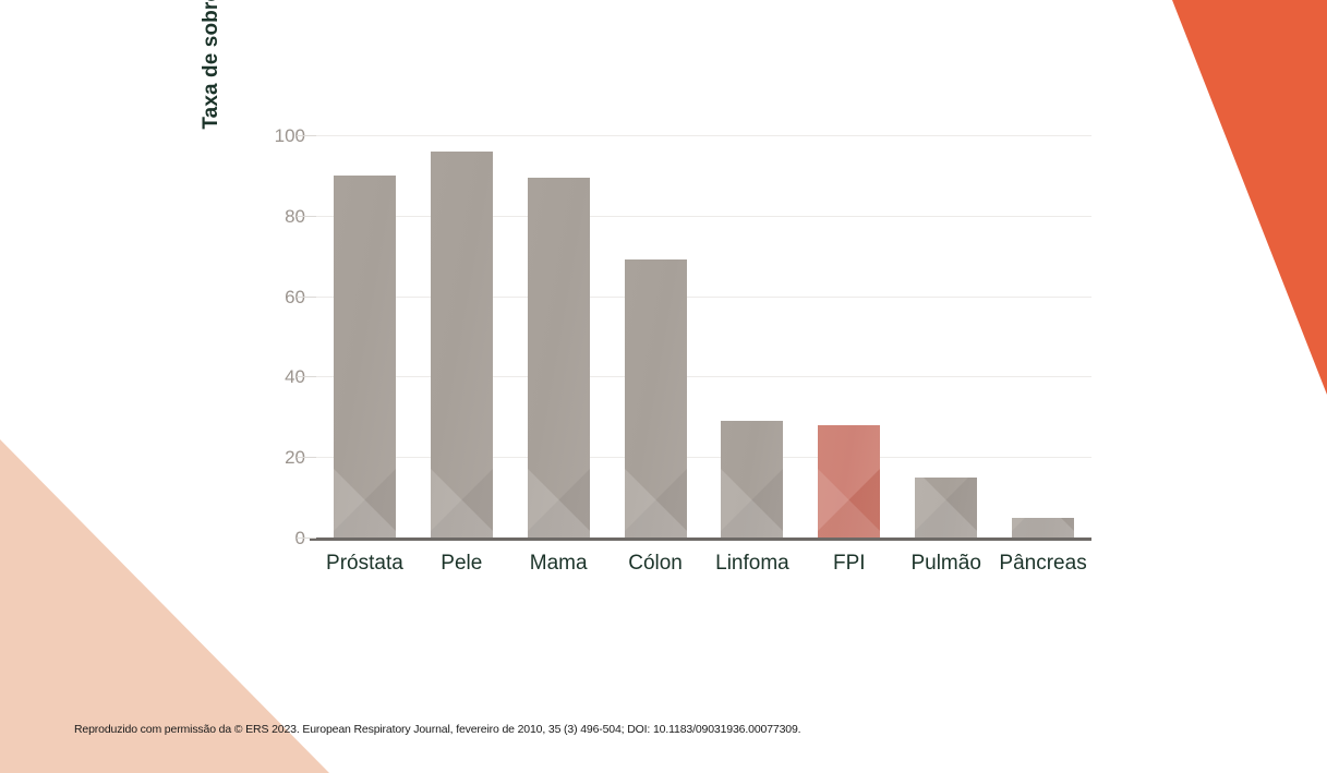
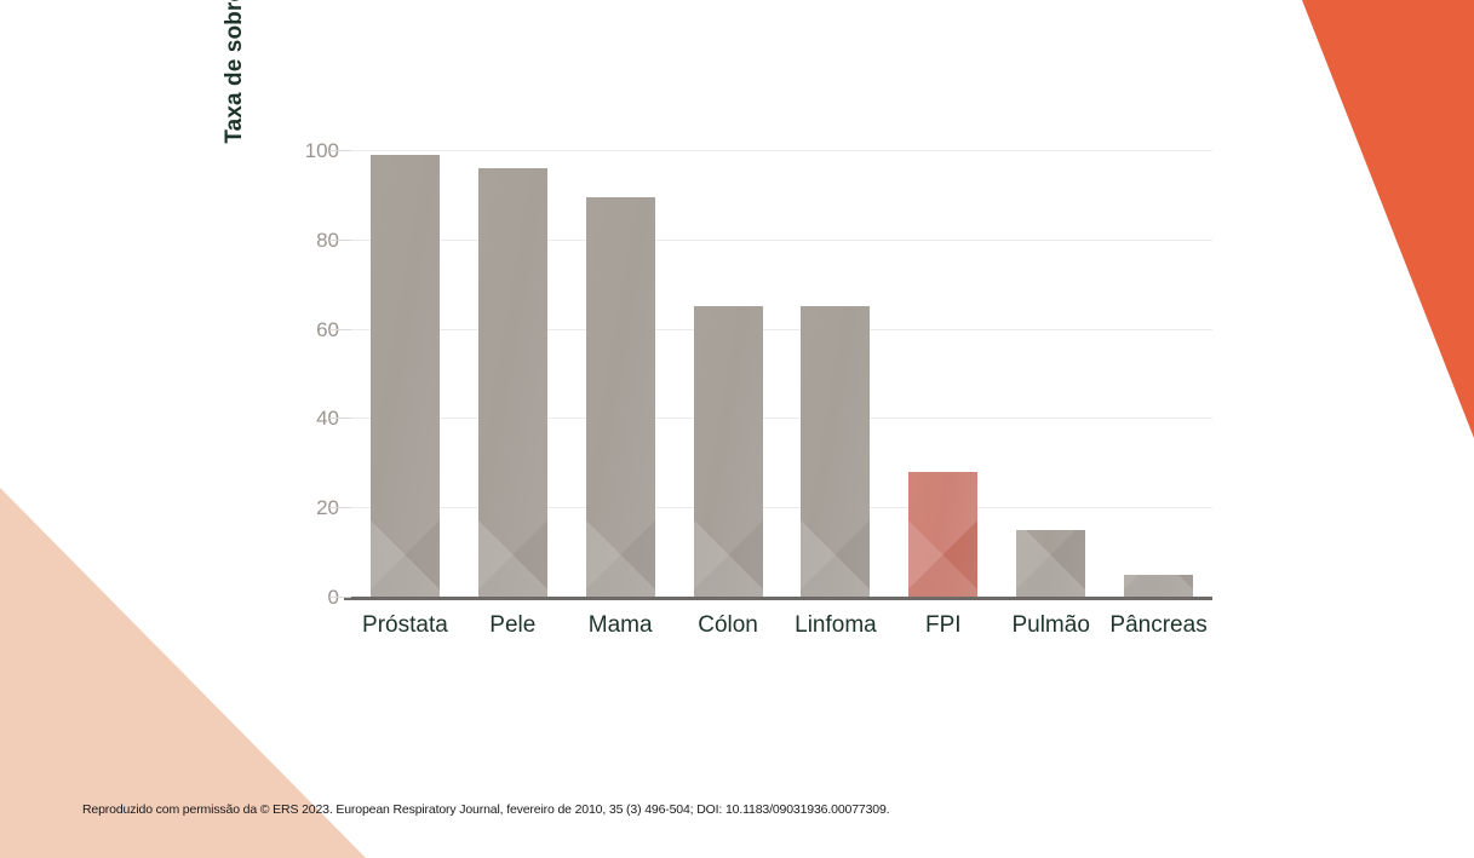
Próstata: 90 -> 99
Cólon: 69 -> 65
Linfoma: 29 -> 65
